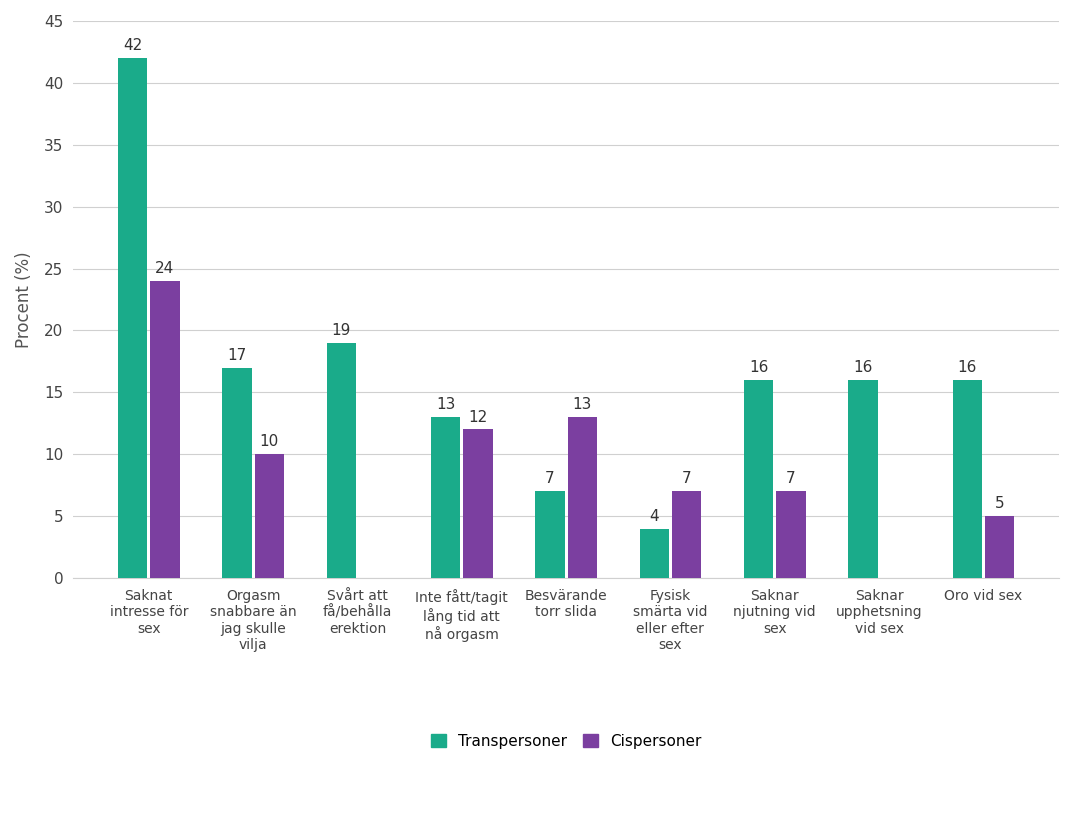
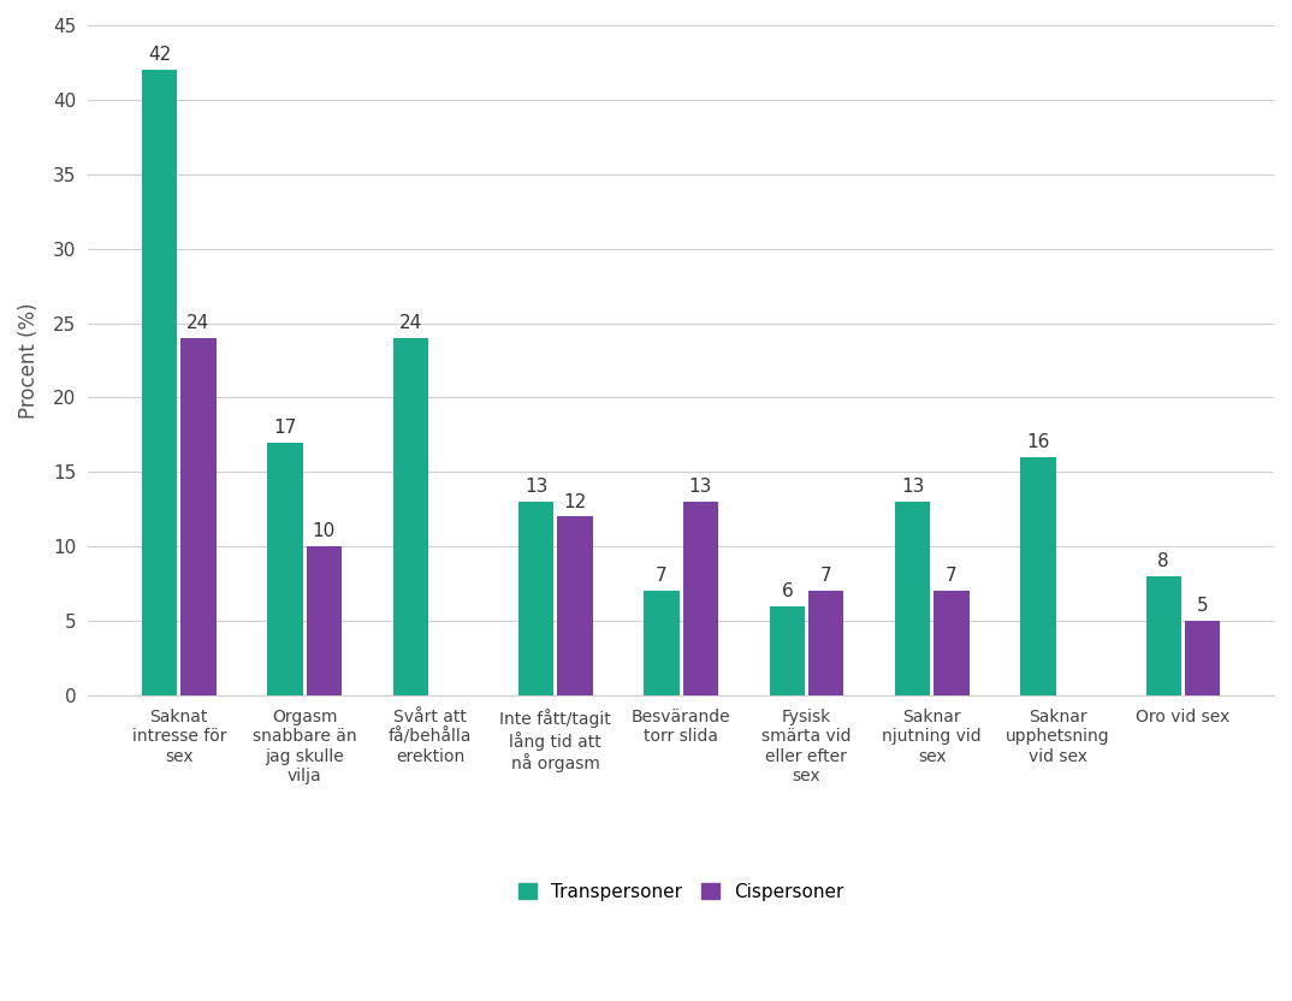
Transpersoner/Svårt att få/behålla erektion: 19 -> 24
Transpersoner/Fysisk smärta vid eller efter sex: 4 -> 6
Transpersoner/Saknar njutning vid sex: 16 -> 13
Transpersoner/Oro vid sex: 16 -> 8
